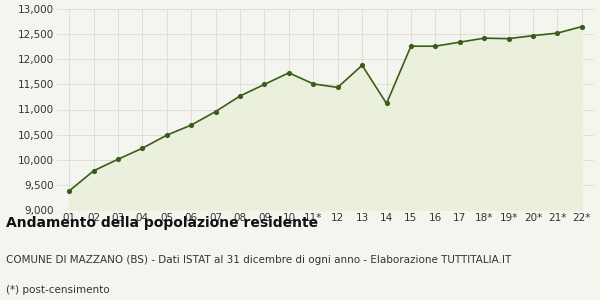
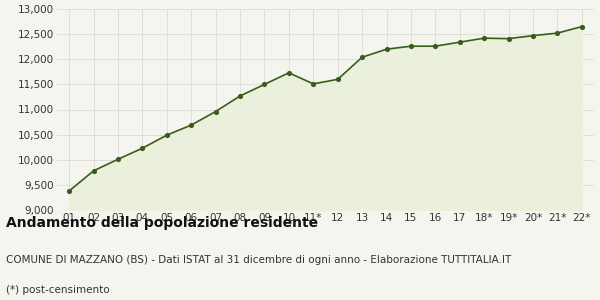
12: 11,440 -> 11,600
13: 11,880 -> 12,040
14: 11,120 -> 12,200
